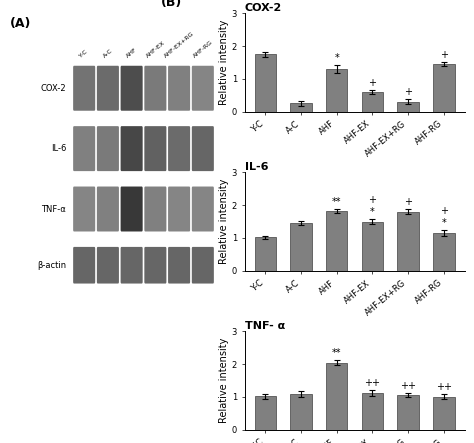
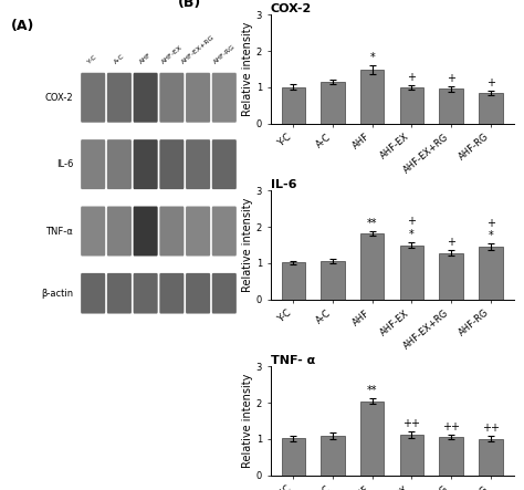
COX-2/Y-C: 1.75 -> 1.00
COX-2/A-C: 0.25 -> 1.15
COX-2/AHF: 1.30 -> 1.47
COX-2/AHF-EX: 0.60 -> 0.98
COX-2/AHF-EX+RG: 0.30 -> 0.95
COX-2/AHF-RG: 1.45 -> 0.85
IL-6/A-C: 1.45 -> 1.07
IL-6/AHF-EX+RG: 1.80 -> 1.28
IL-6/AHF-RG: 1.15 -> 1.45
